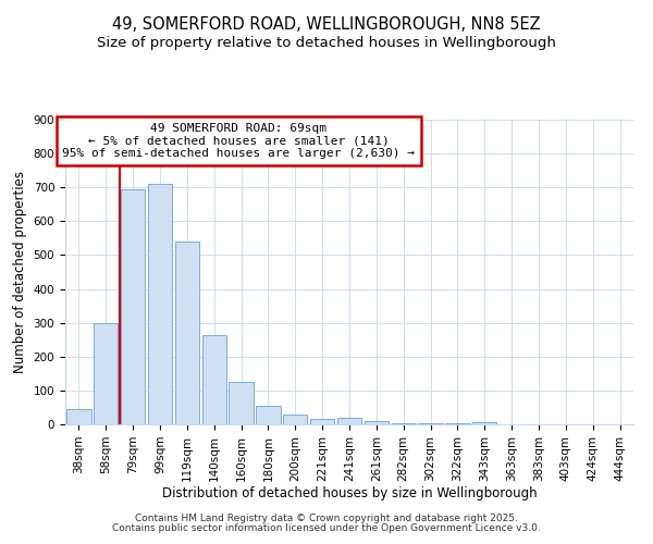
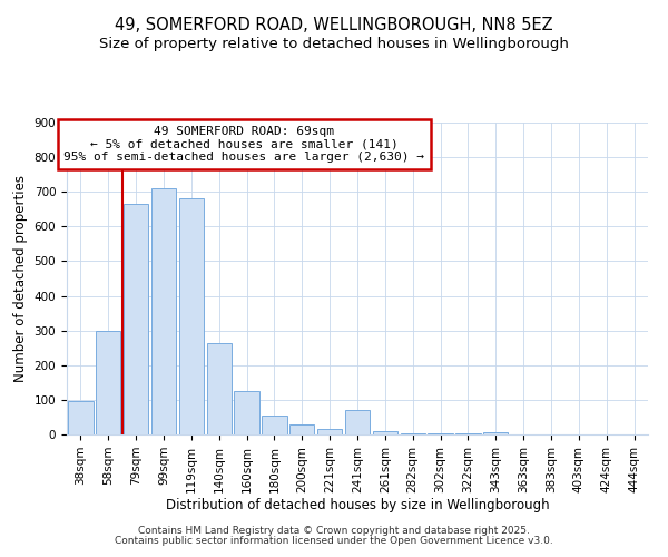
38sqm: 45 -> 95
79sqm: 695 -> 665
119sqm: 540 -> 680
241sqm: 20 -> 70
